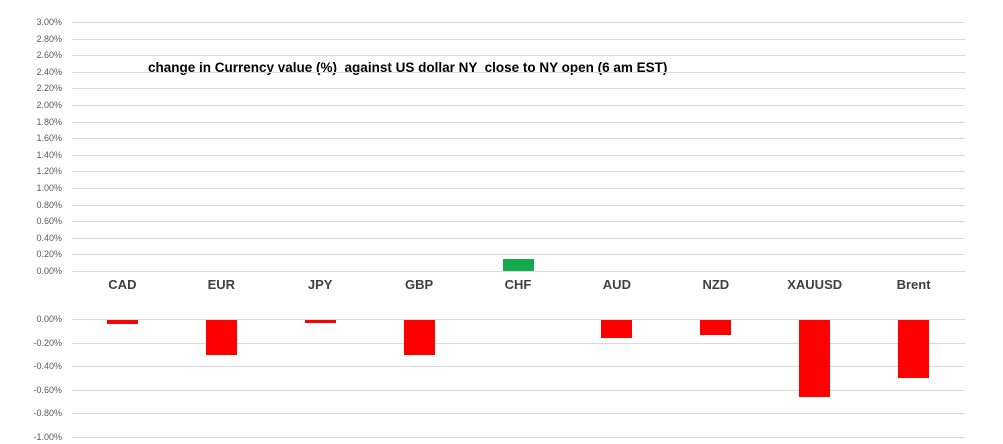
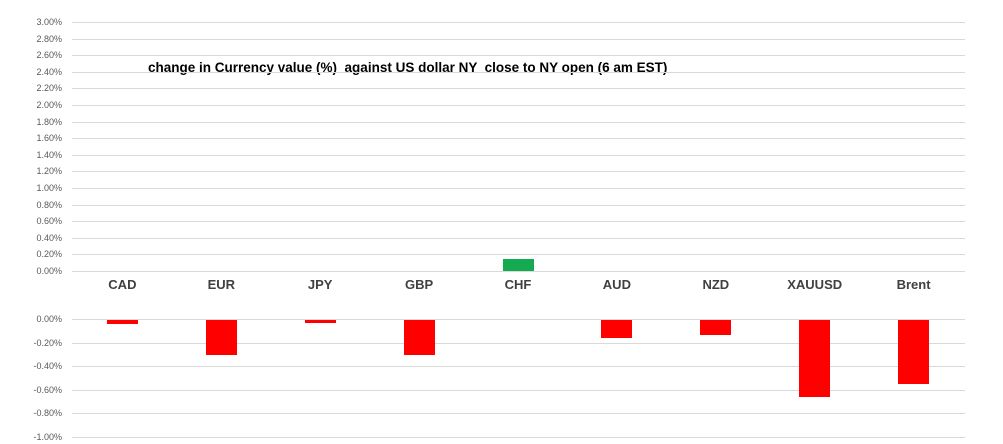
Brent: -0.50% -> -0.55%
